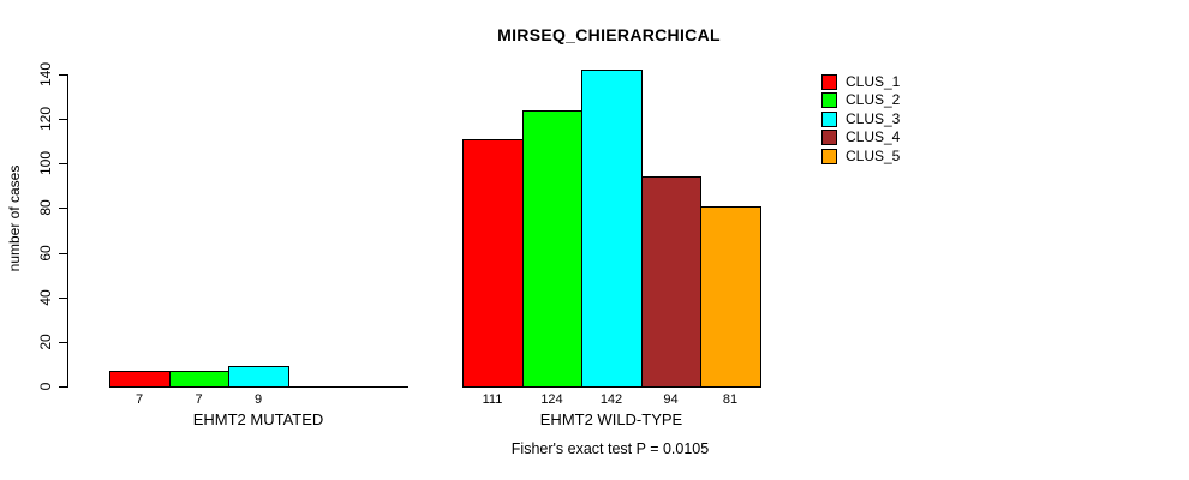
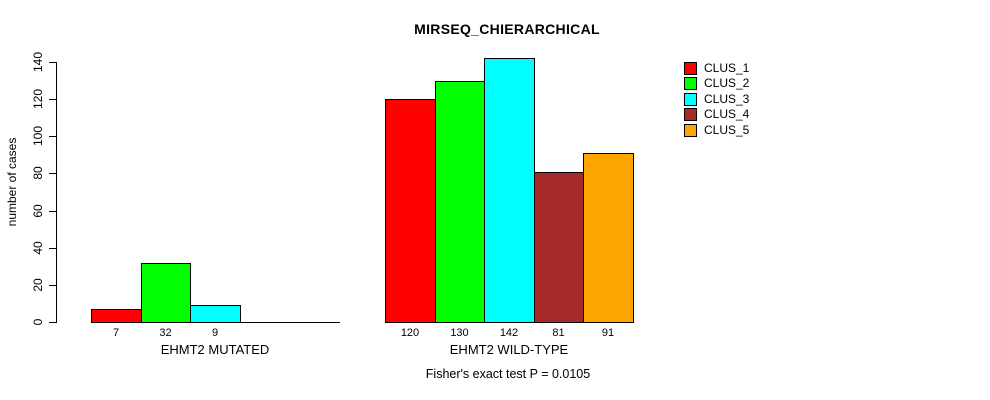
CLUS_2/EHMT2 MUTATED: 7 -> 32
CLUS_1/EHMT2 WILD-TYPE: 111 -> 120
CLUS_2/EHMT2 WILD-TYPE: 124 -> 130
CLUS_4/EHMT2 WILD-TYPE: 94 -> 81
CLUS_5/EHMT2 WILD-TYPE: 81 -> 91
